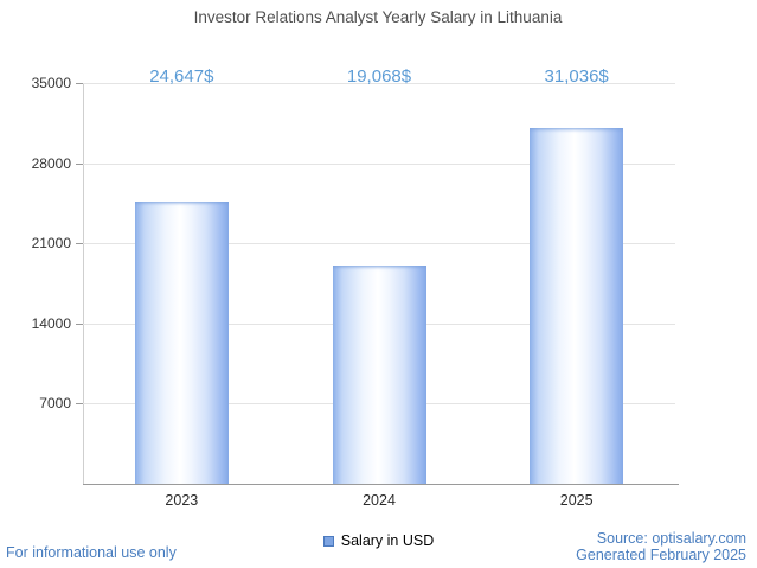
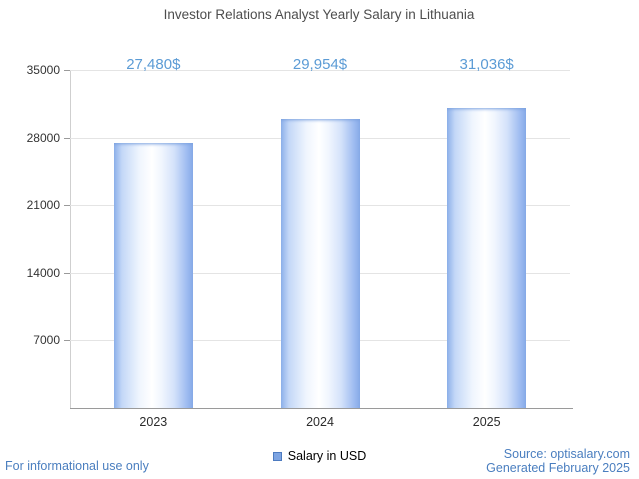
2023: 24,647 -> 27,480
2024: 19,068 -> 29,954
